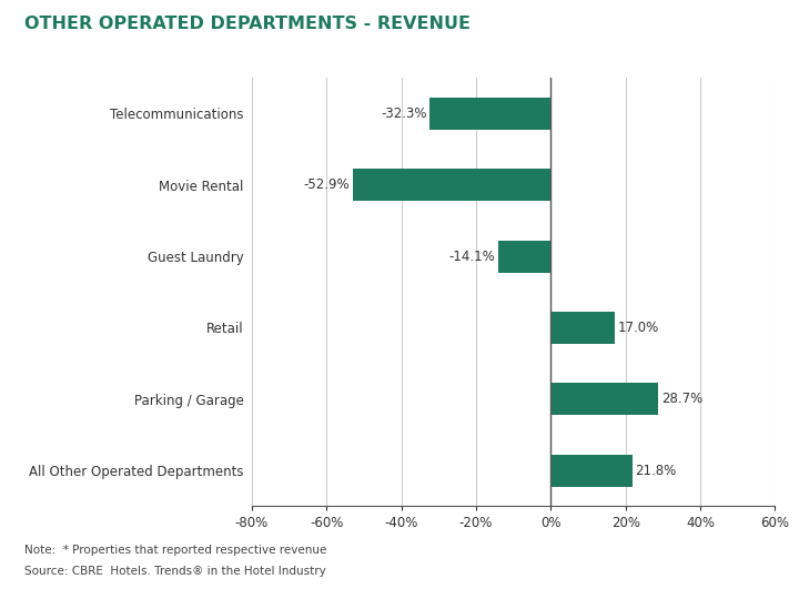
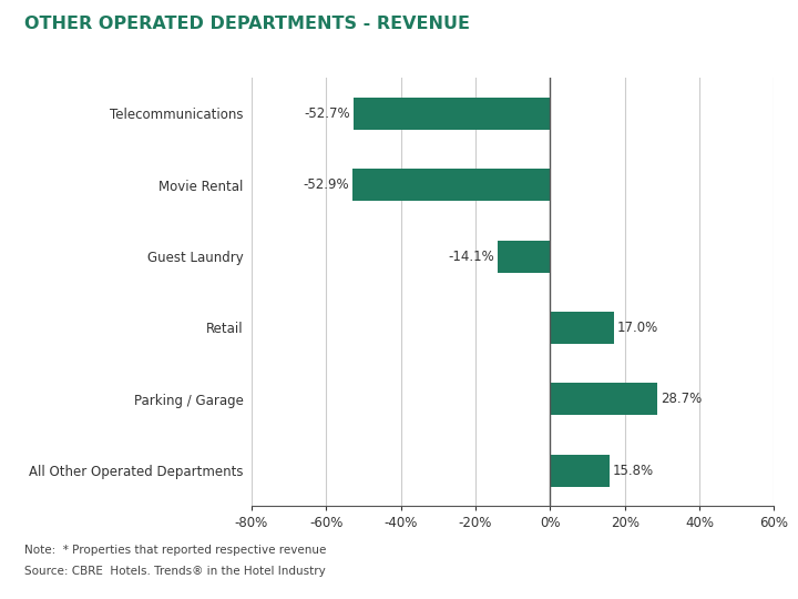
Telecommunications: -32.3% -> -52.7%
All Other Operated Departments: 21.8% -> 15.8%
